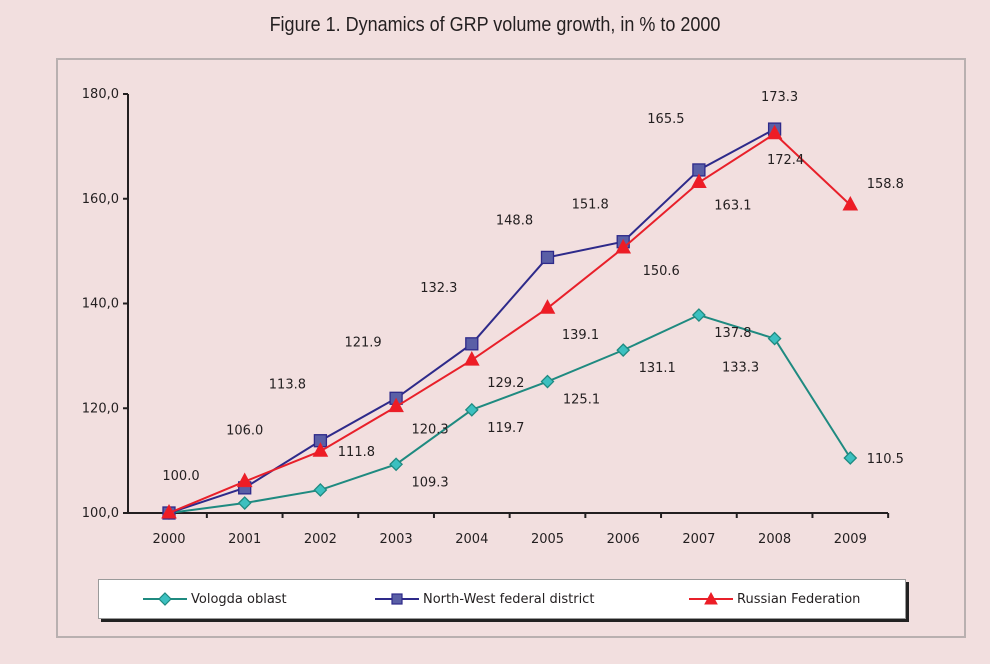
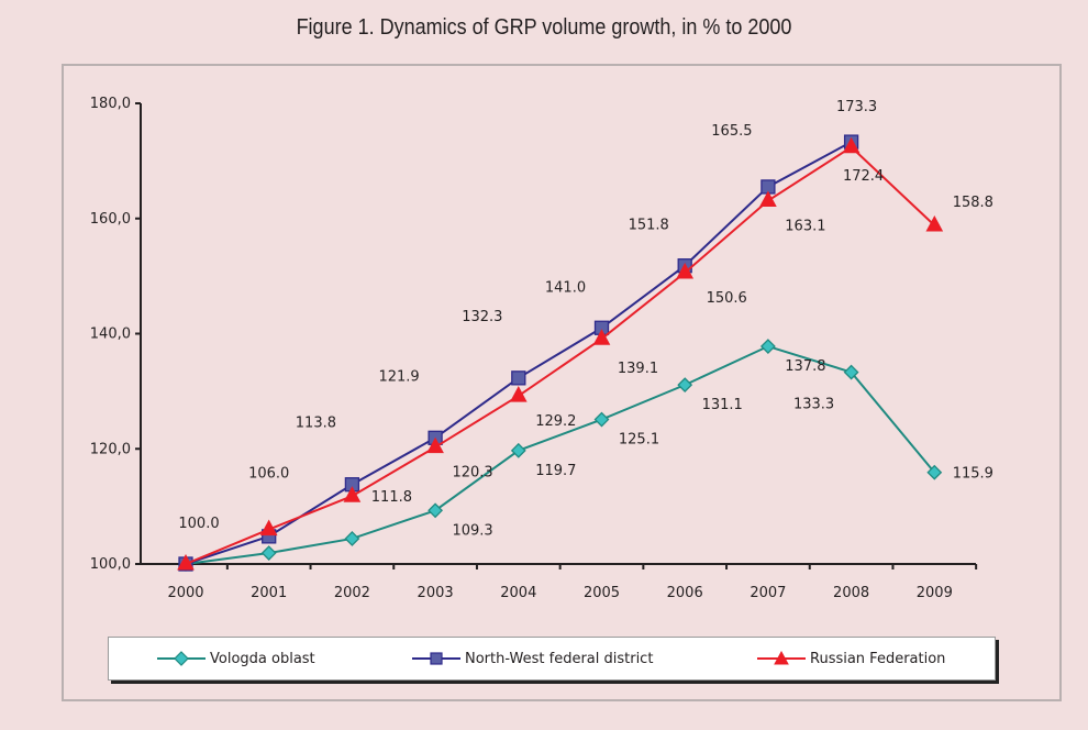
North-West federal district/2005: 148.8 -> 141.0
Vologda oblast/2009: 110.5 -> 115.9
